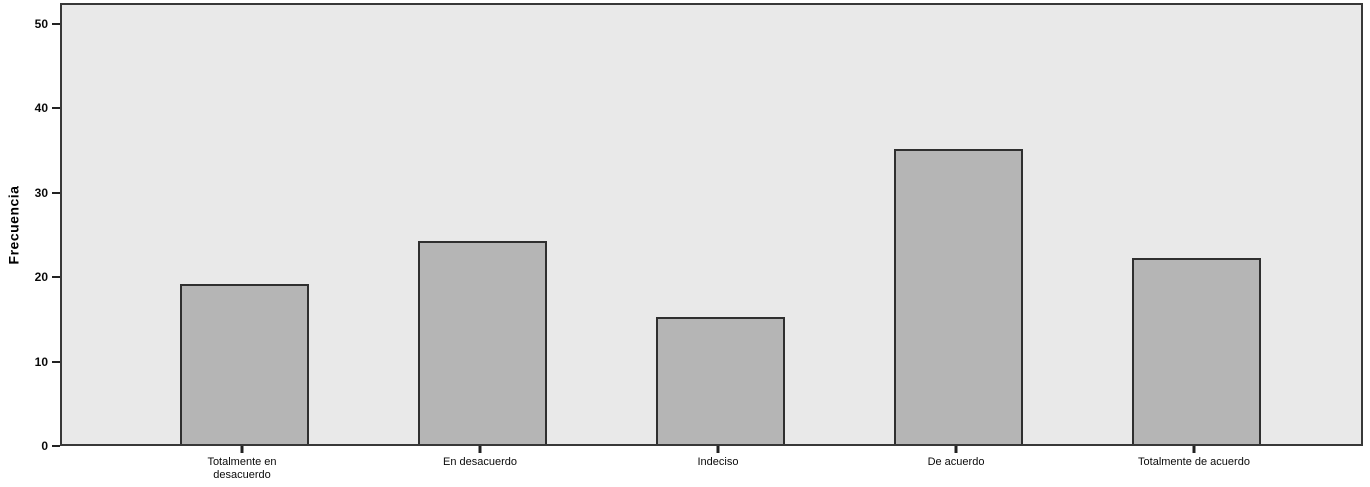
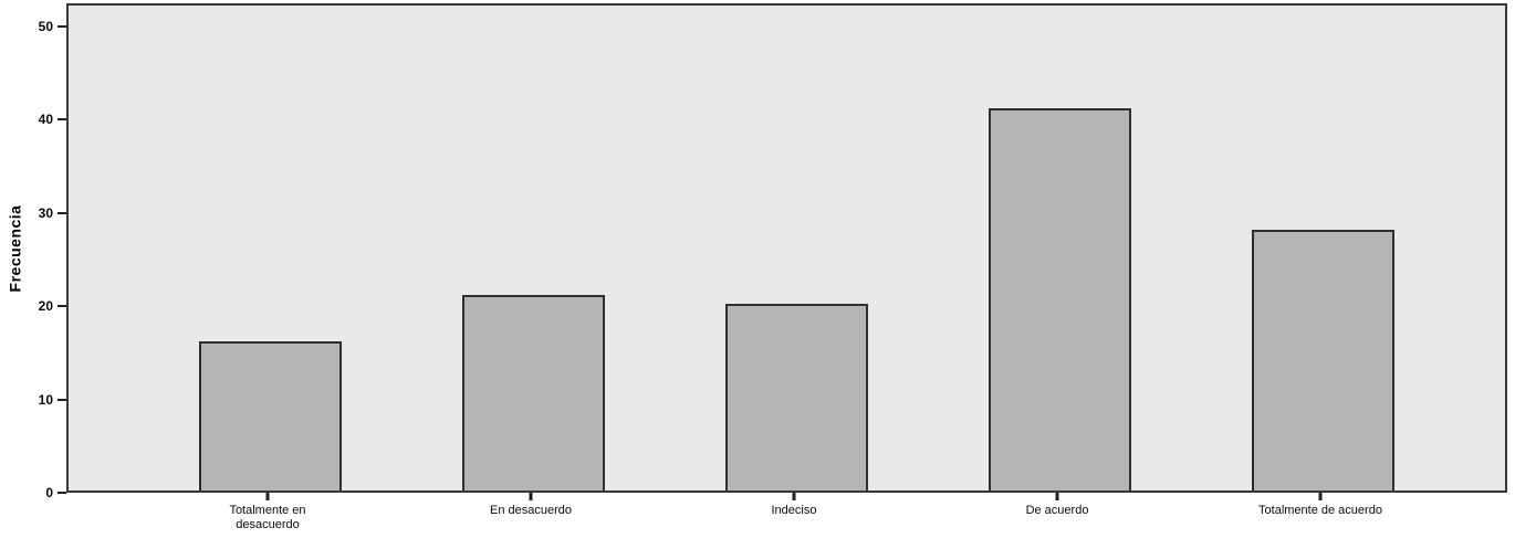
Totalmente en desacuerdo: 19 -> 16
En desacuerdo: 24 -> 21
Indeciso: 15 -> 20
De acuerdo: 35 -> 41
Totalmente de acuerdo: 22 -> 28
